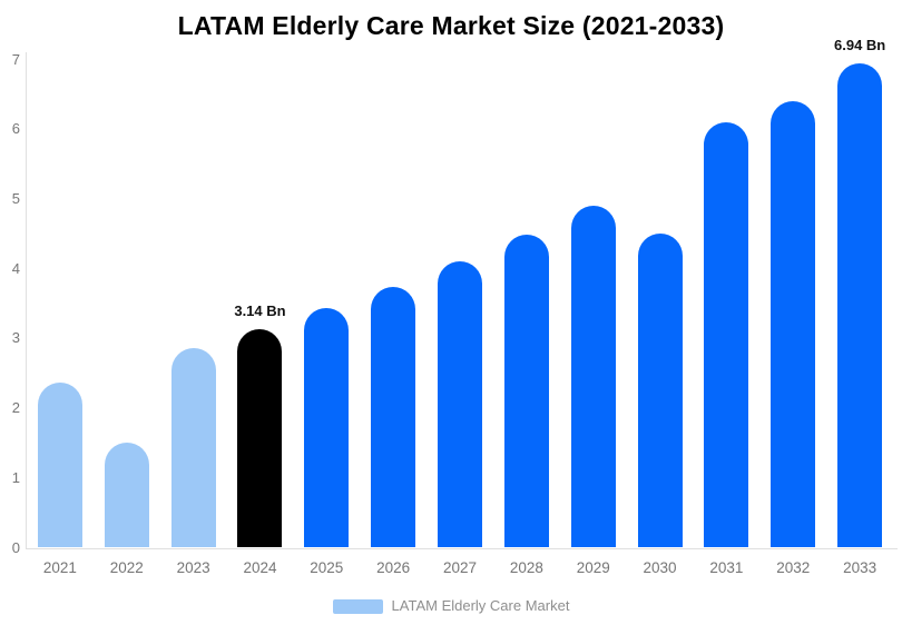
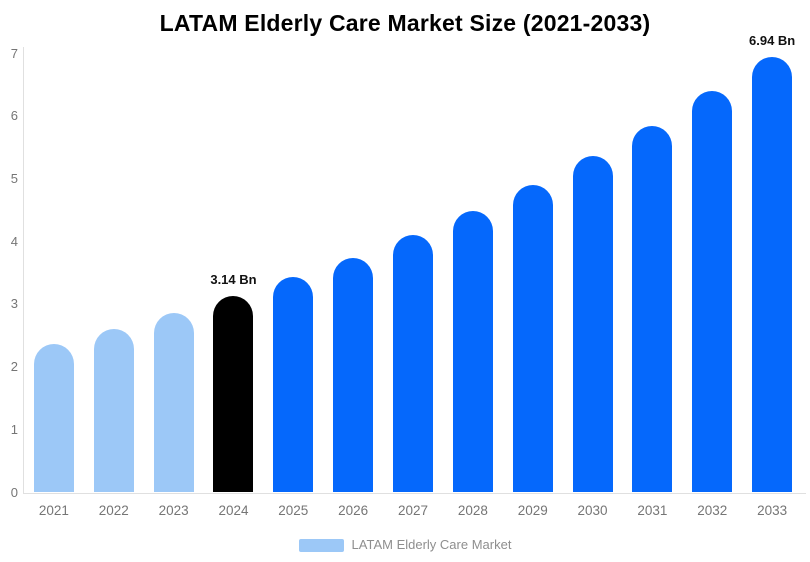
2022: 1.5 -> 2.6
2030: 4.5 -> 5.4
2031: 6.1 -> 5.8
